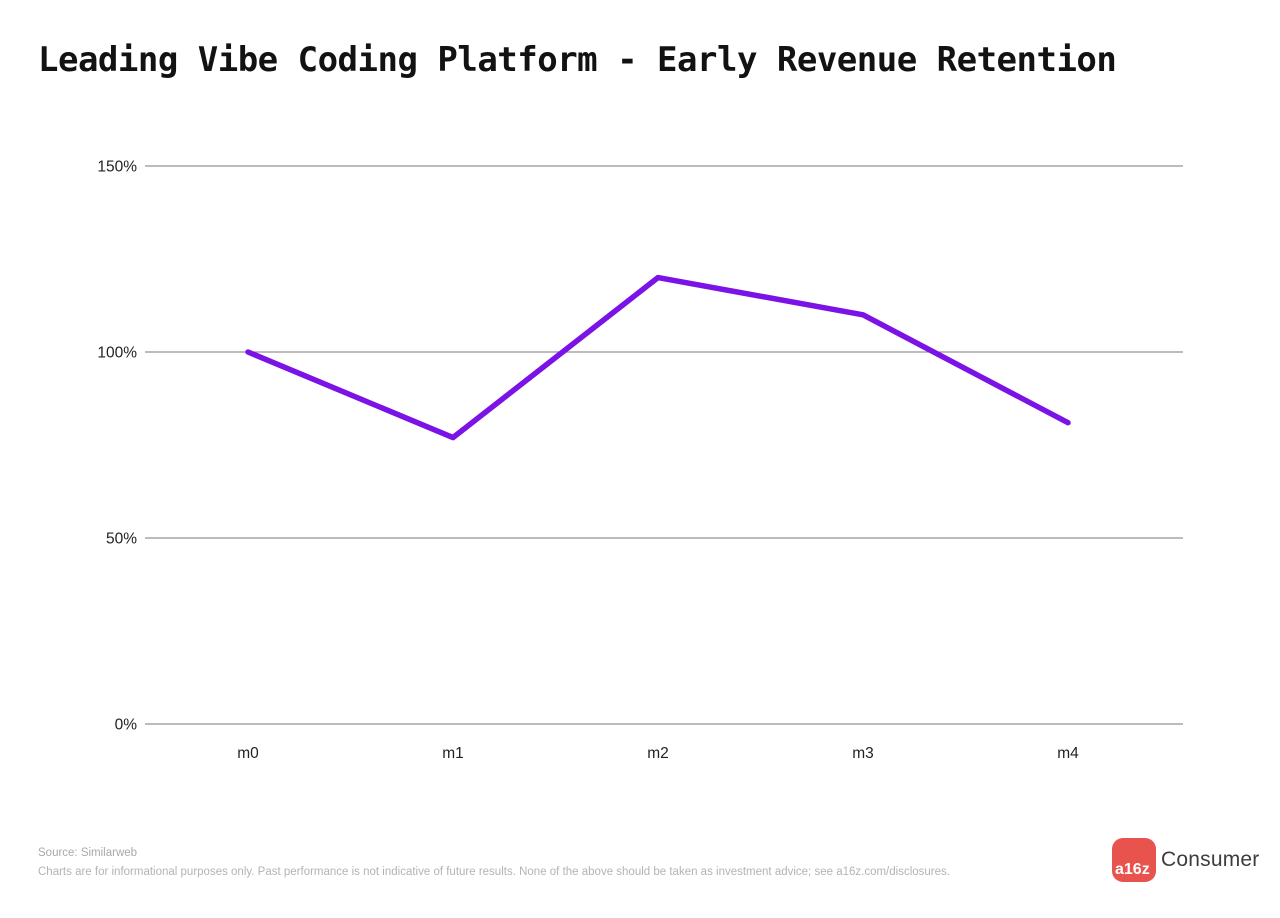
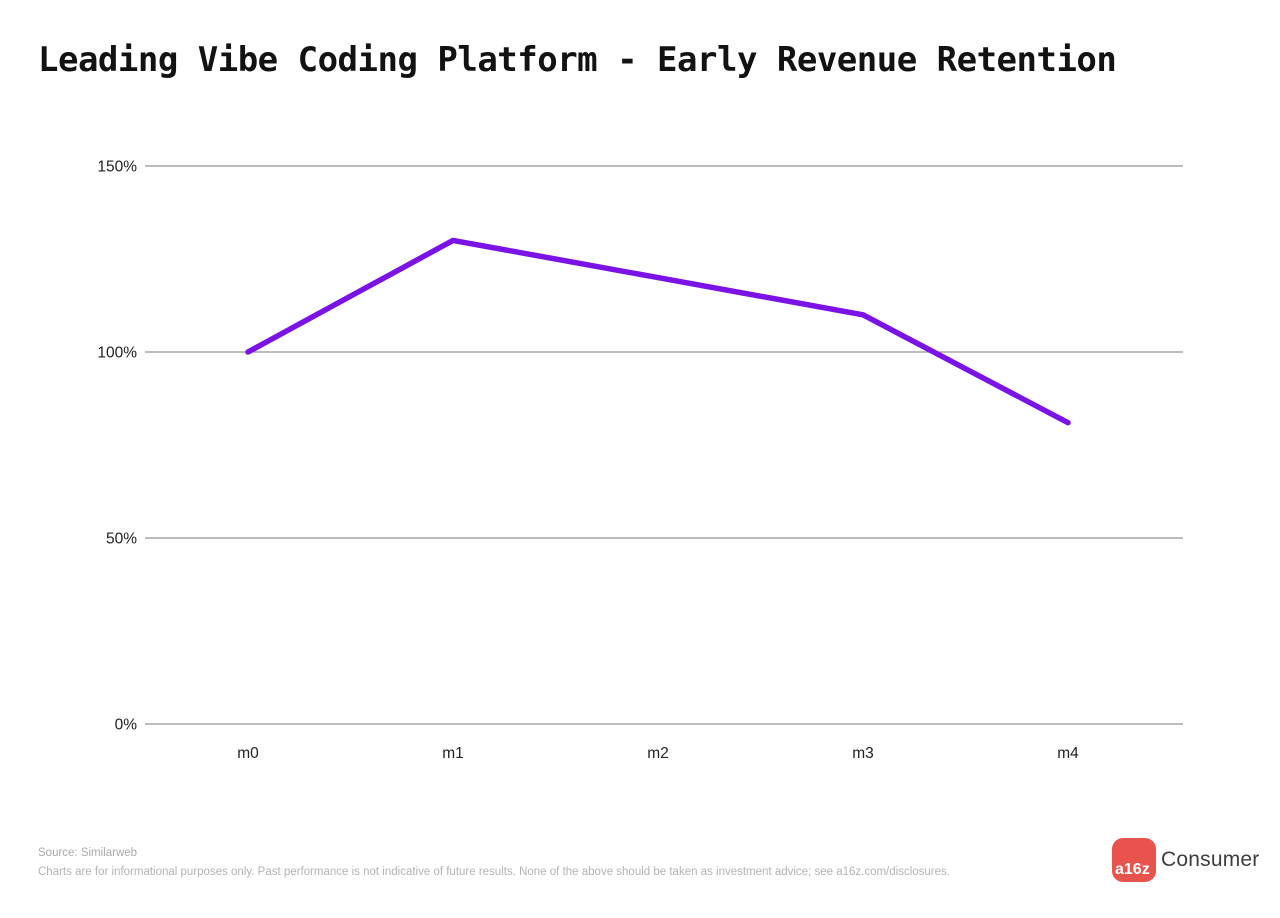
m1: 77% -> 130%
